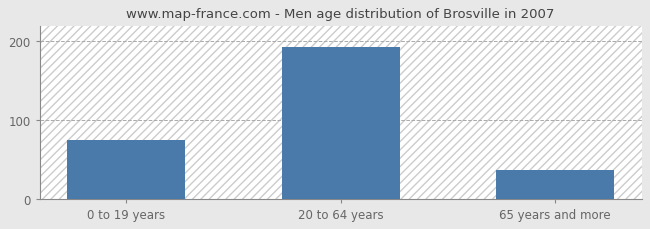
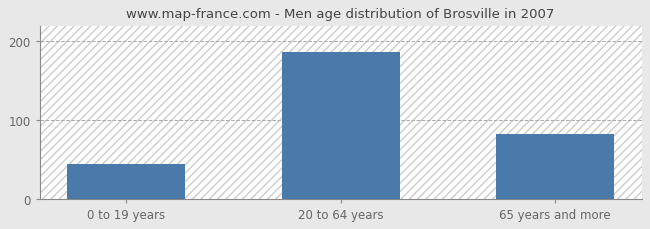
0 to 19 years: 75 -> 44
20 to 64 years: 193 -> 186
65 years and more: 37 -> 82
